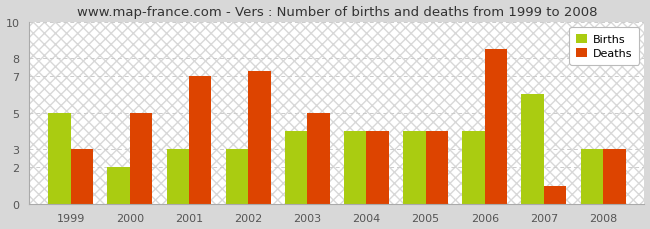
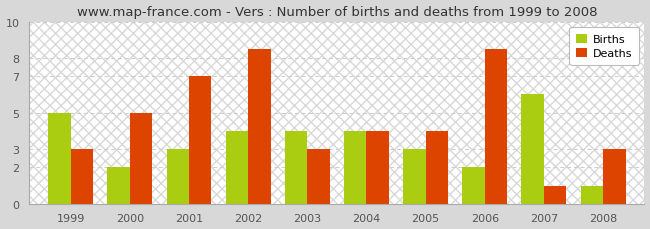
Births/2002: 3 -> 4
Deaths/2002: 7.3 -> 8.5
Deaths/2003: 5.0 -> 3.0
Births/2005: 4 -> 3
Births/2006: 4 -> 2
Births/2008: 3 -> 1
